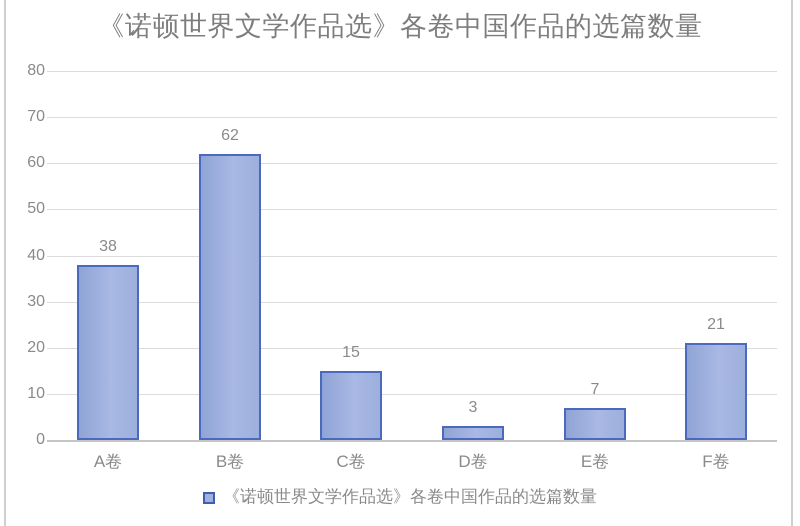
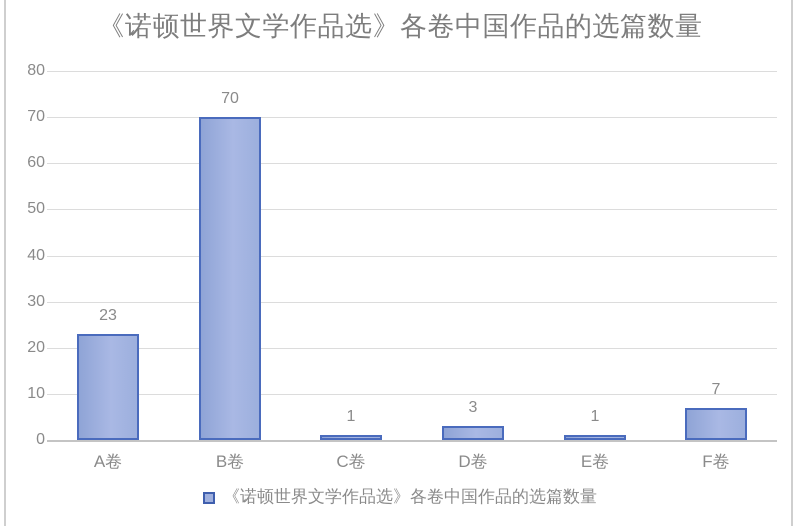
A卷: 38 -> 23
B卷: 62 -> 70
C卷: 15 -> 1
E卷: 7 -> 1
F卷: 21 -> 7
